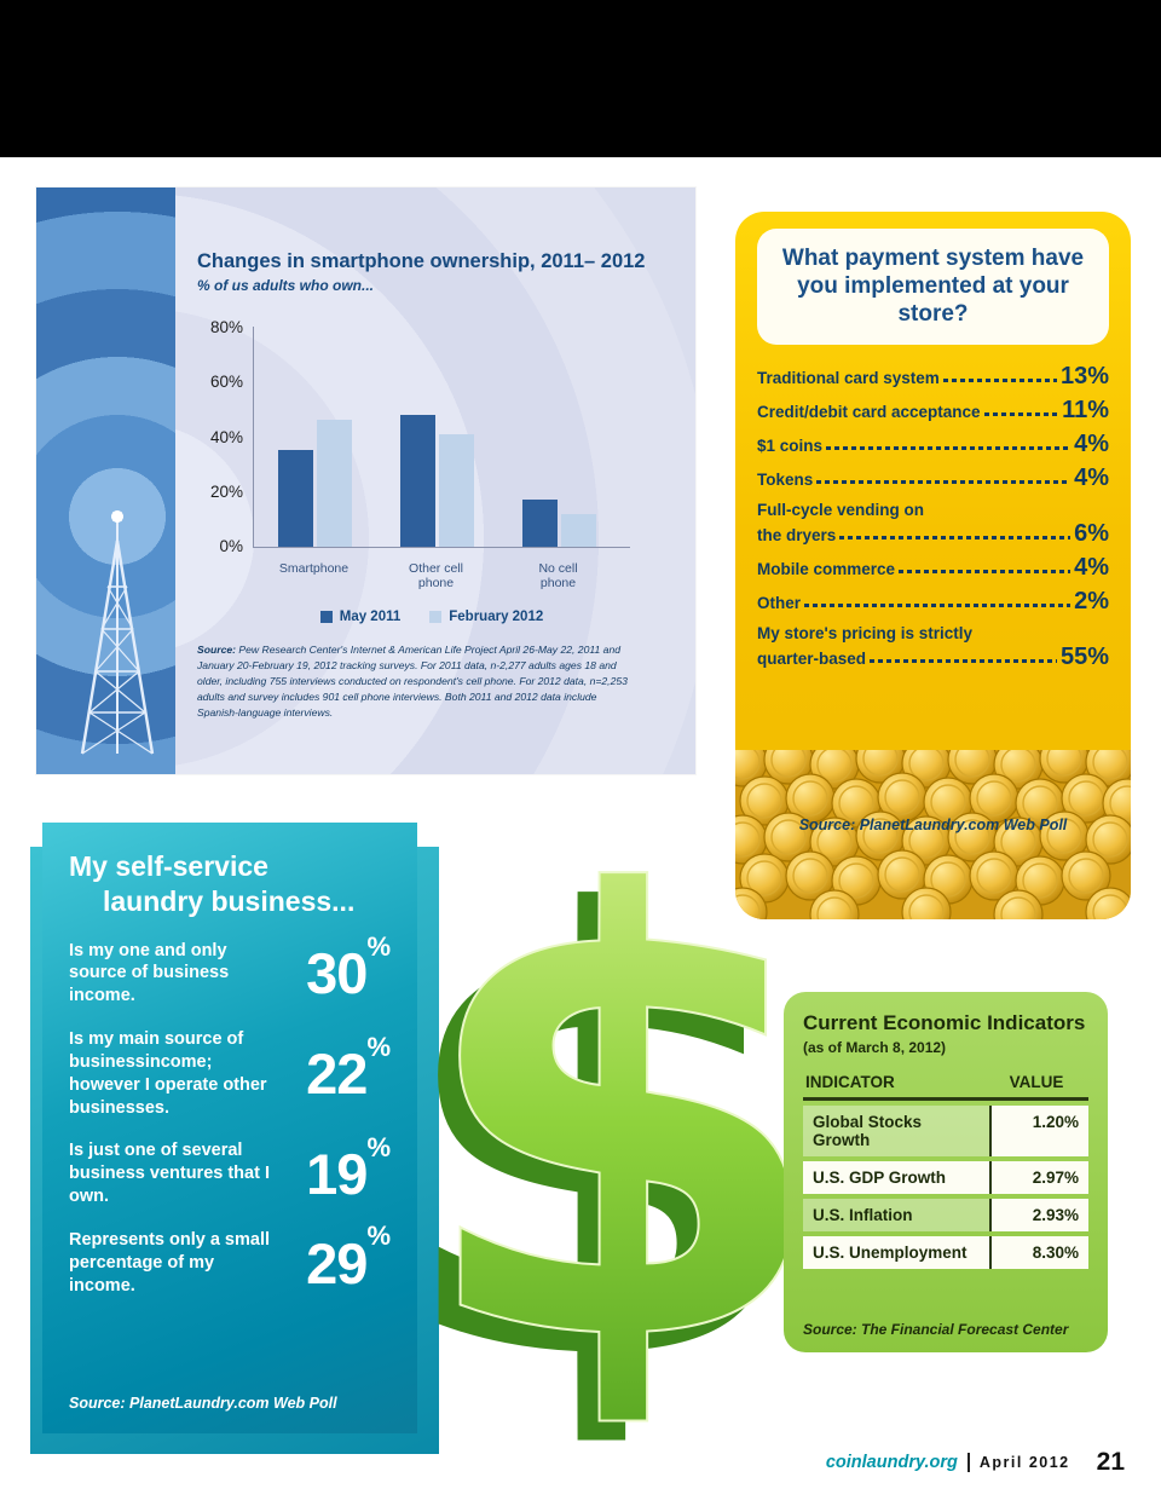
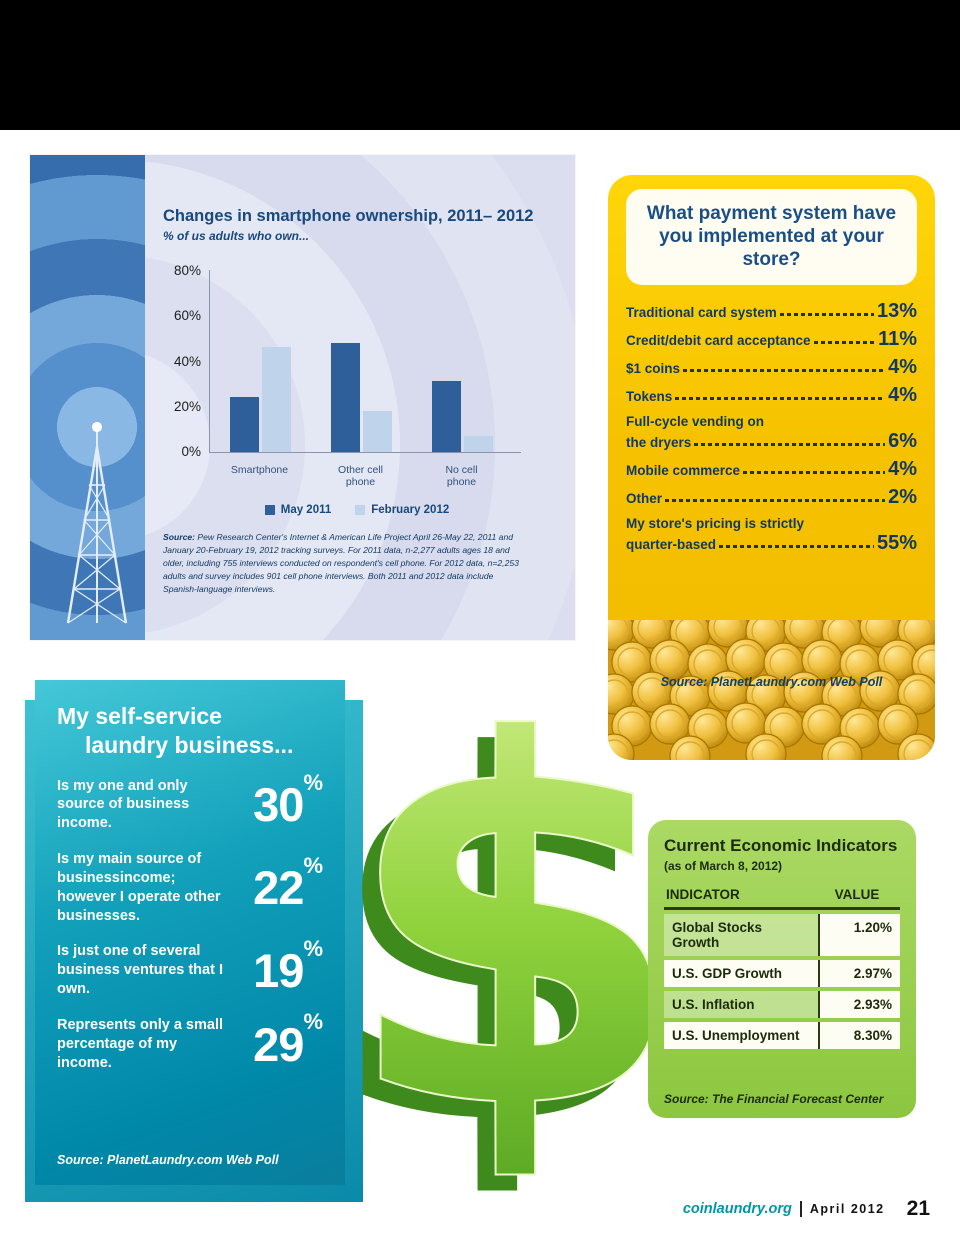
May 2011/Smartphone: 35% -> 24%
February 2012/Other cell phone: 41% -> 18%
May 2011/No cell phone: 17% -> 31%
February 2012/No cell phone: 12% -> 7%
